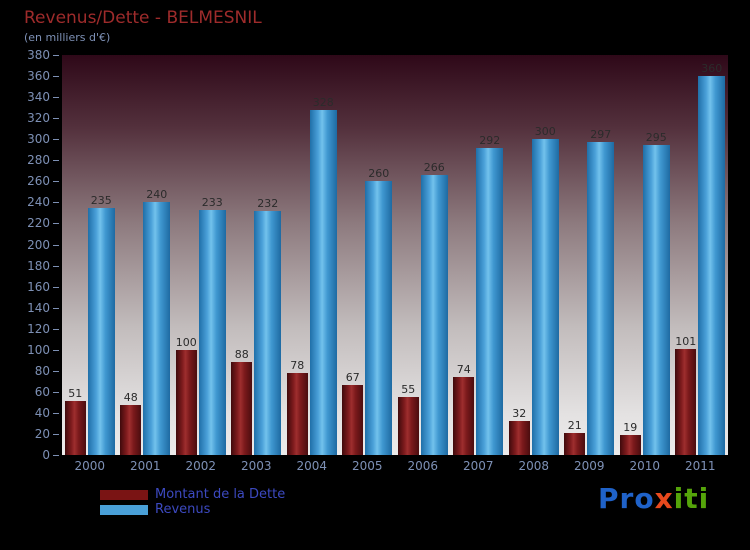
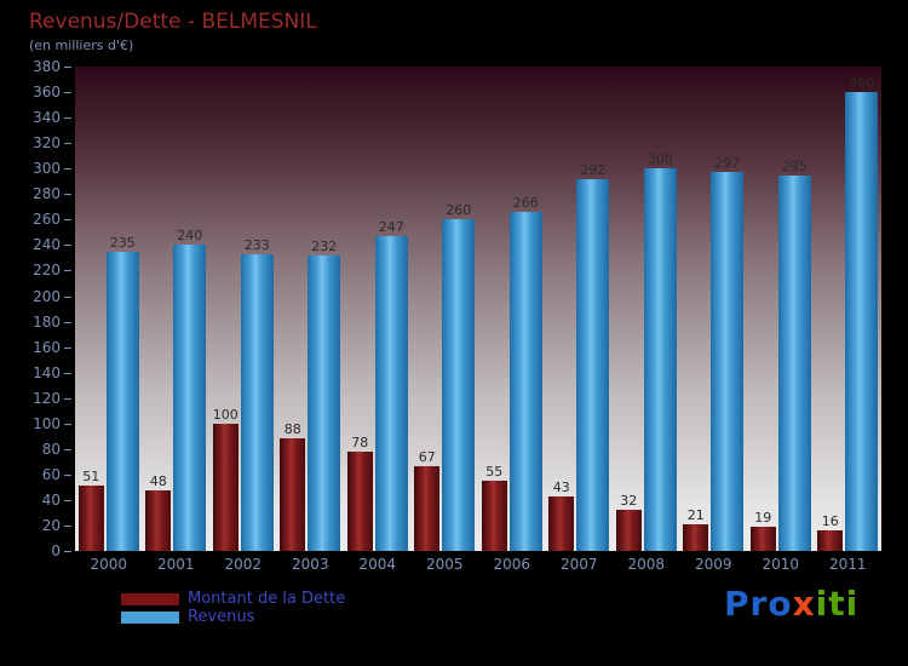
Revenus/2004: 328 -> 247
Montant de la Dette/2007: 74 -> 43
Montant de la Dette/2011: 101 -> 16
